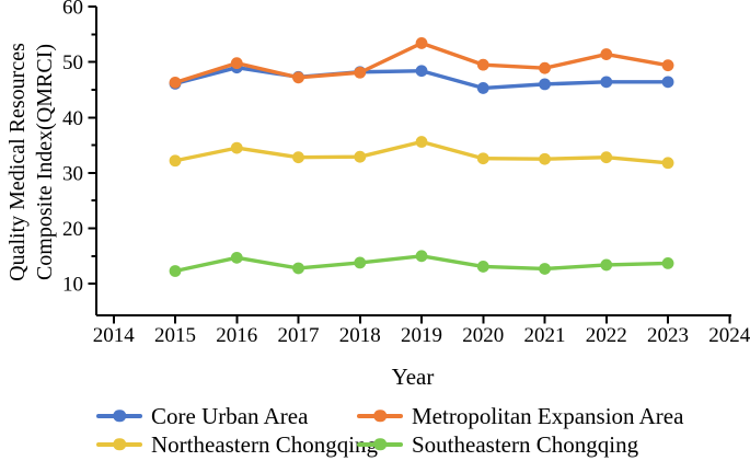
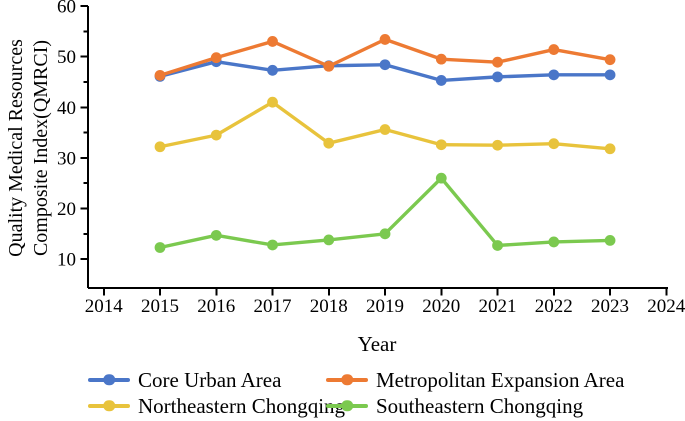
Metropolitan Expansion Area/2017: 47 -> 53
Northeastern Chongqing/2017: 33 -> 41
Southeastern Chongqing/2020: 13 -> 26
